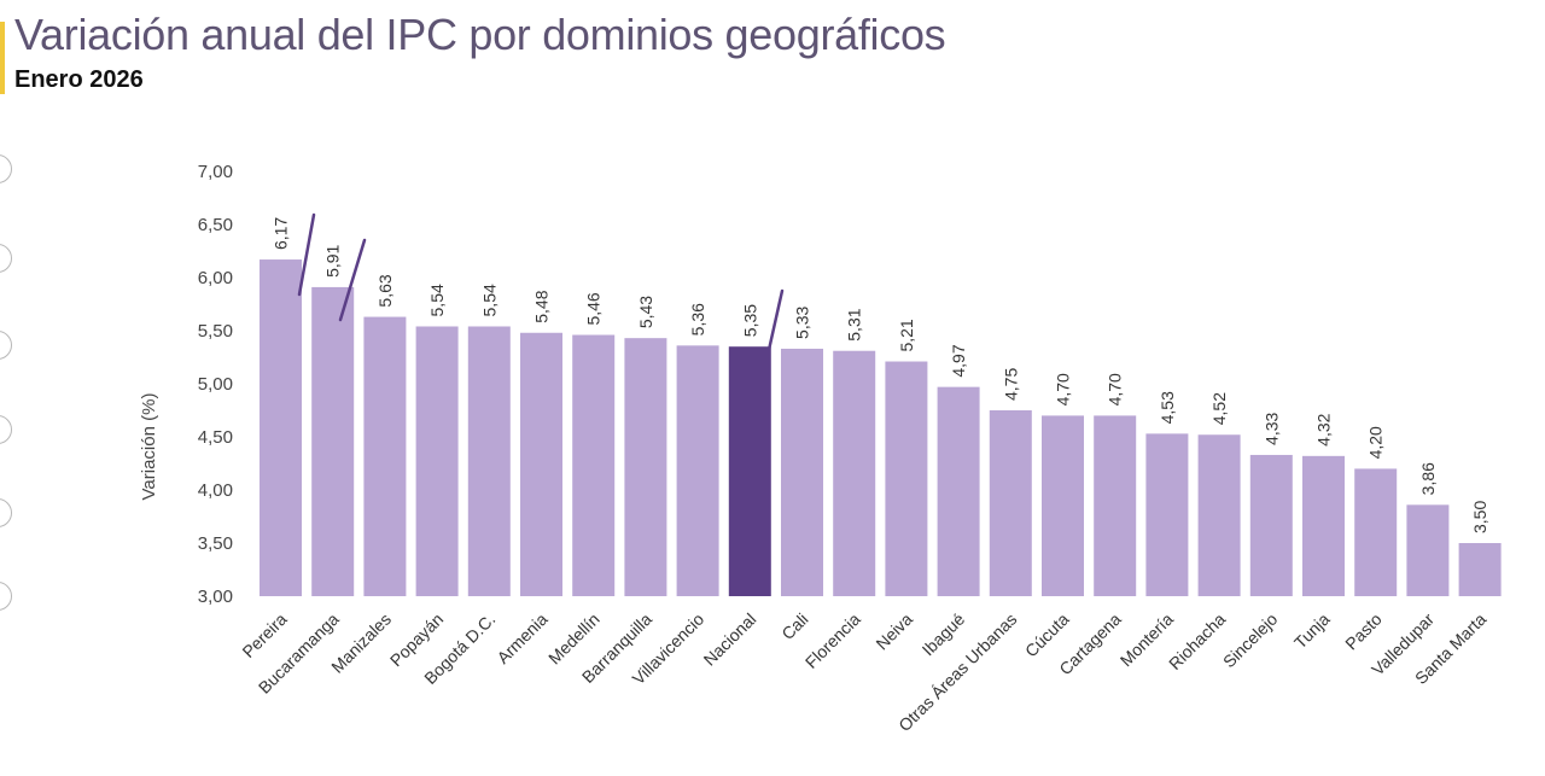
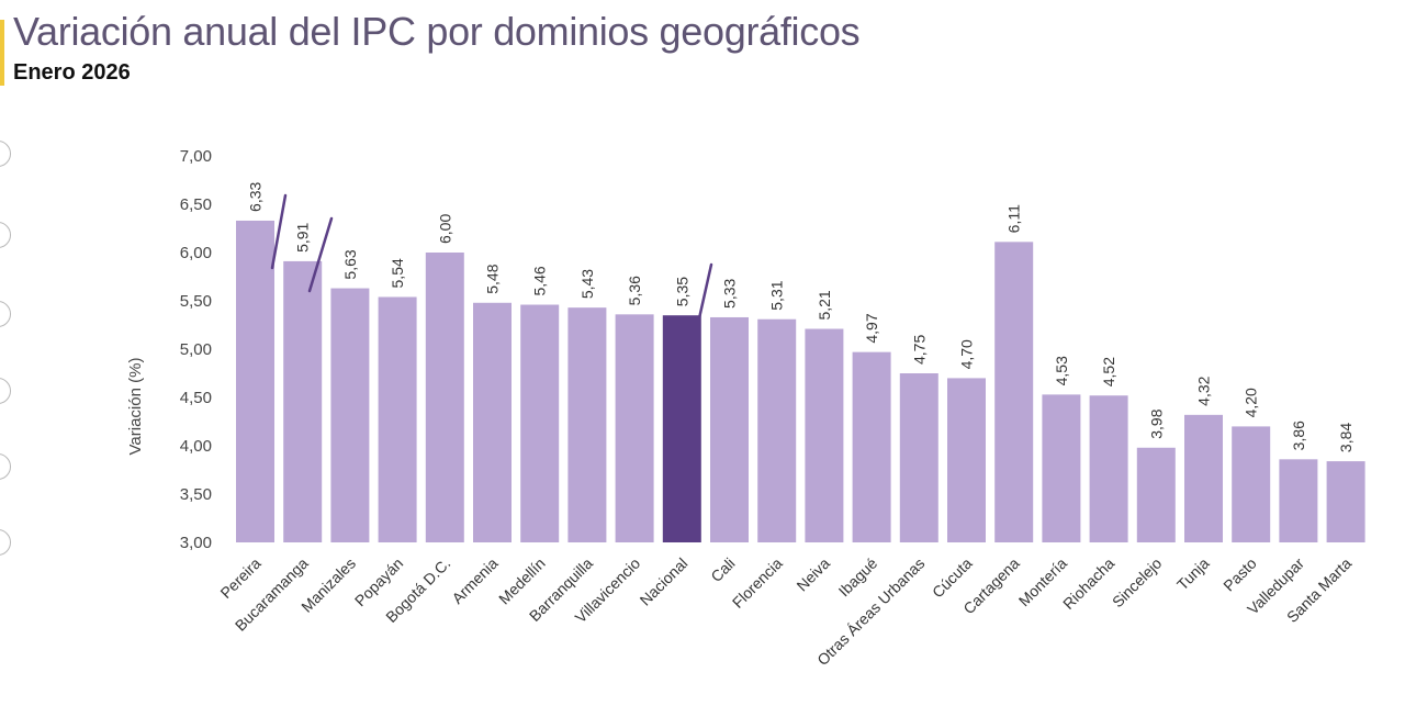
Pereira: 6,17 -> 6,33
Bogotá D.C.: 5,54 -> 6,00
Cartagena: 4,70 -> 6,11
Sincelejo: 4,33 -> 3,98
Santa Marta: 3,50 -> 3,84
